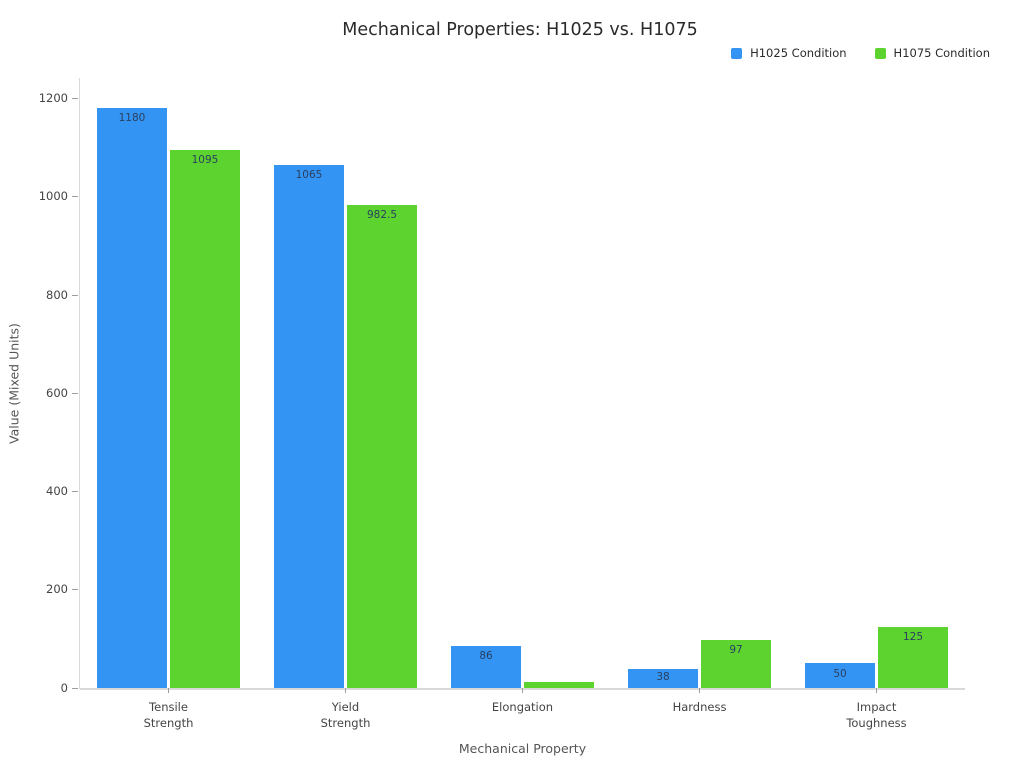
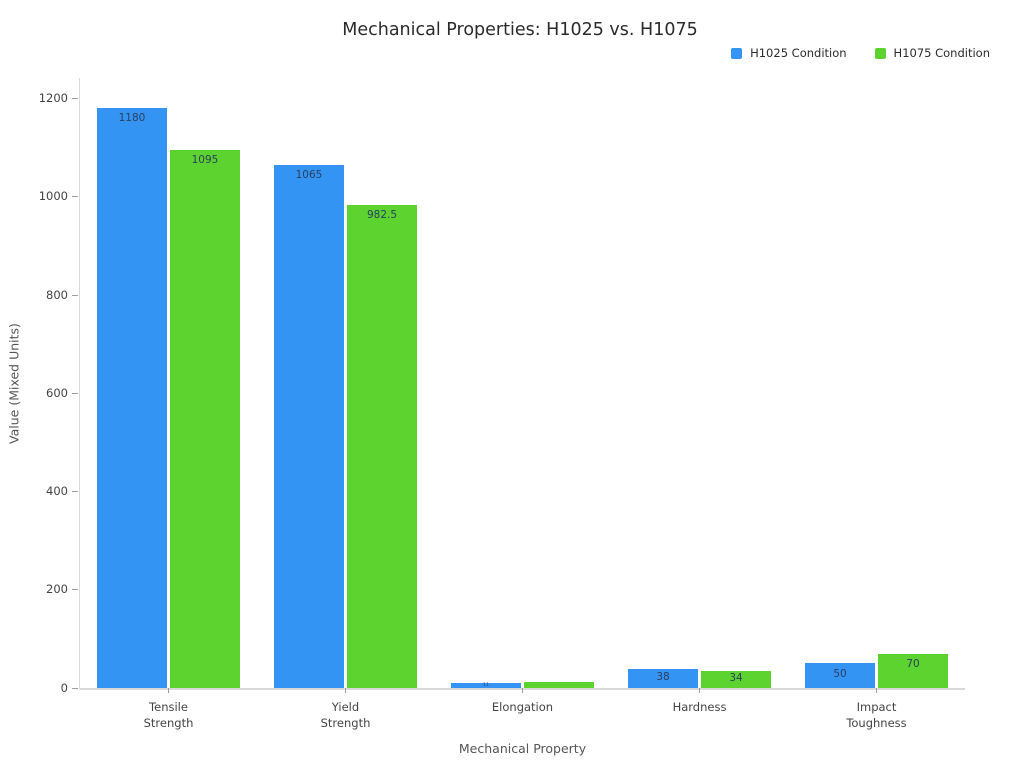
H1025 Condition/Elongation: 86 -> 11
H1075 Condition/Hardness: 97 -> 34
H1075 Condition/Impact Toughness: 125 -> 70
